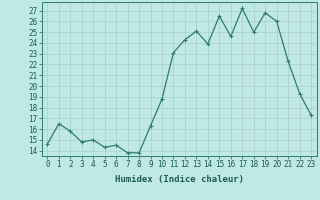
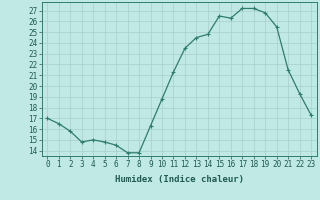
0: 14.6 -> 17.0
5: 14.3 -> 14.8
11: 23.1 -> 21.3
12: 24.3 -> 23.5
13: 25.1 -> 24.5
14: 23.9 -> 24.8
16: 24.6 -> 26.3
18: 25.0 -> 27.2
20: 26.0 -> 25.5
21: 22.3 -> 21.5
